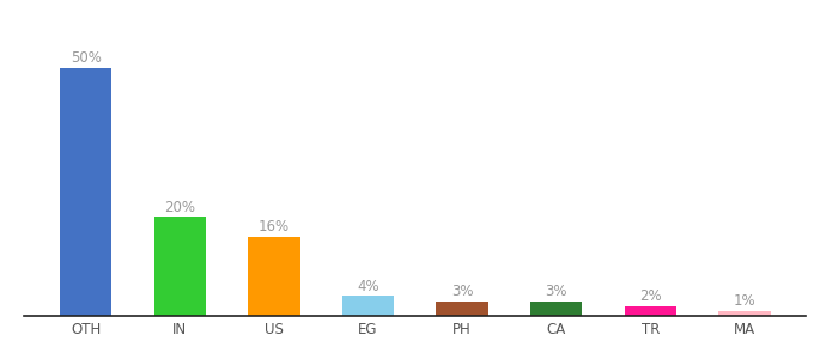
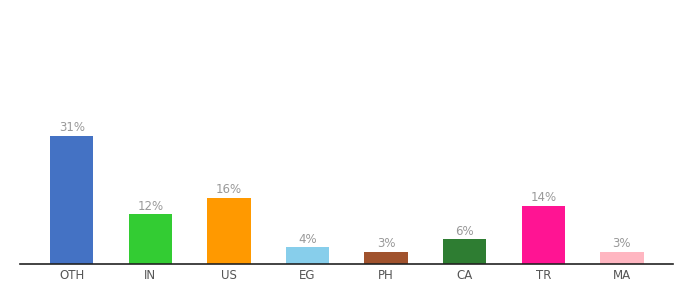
OTH: 50% -> 31%
IN: 20% -> 12%
CA: 3% -> 6%
TR: 2% -> 14%
MA: 1% -> 3%
